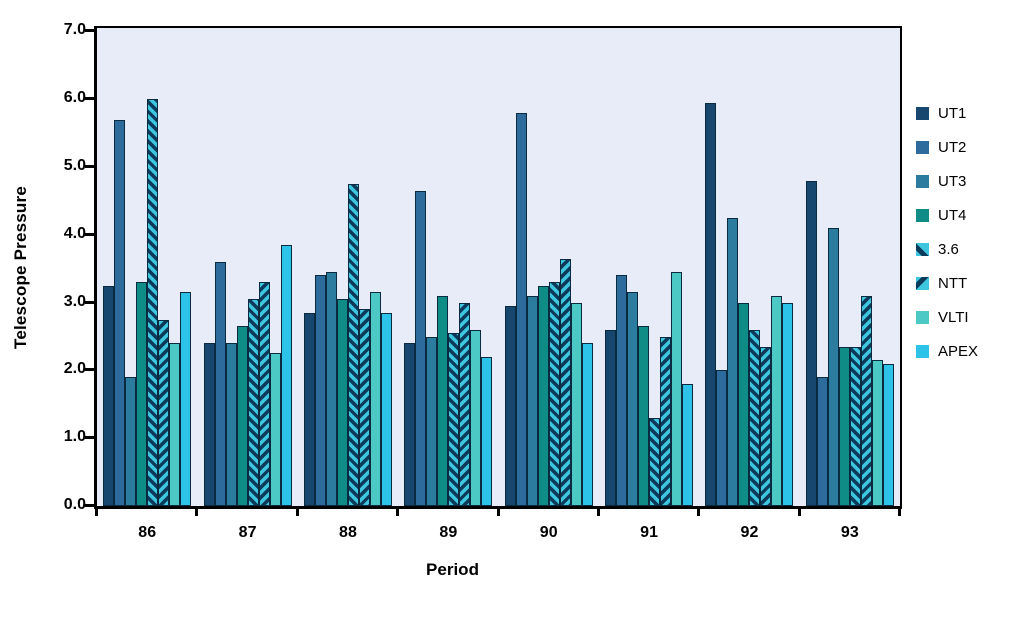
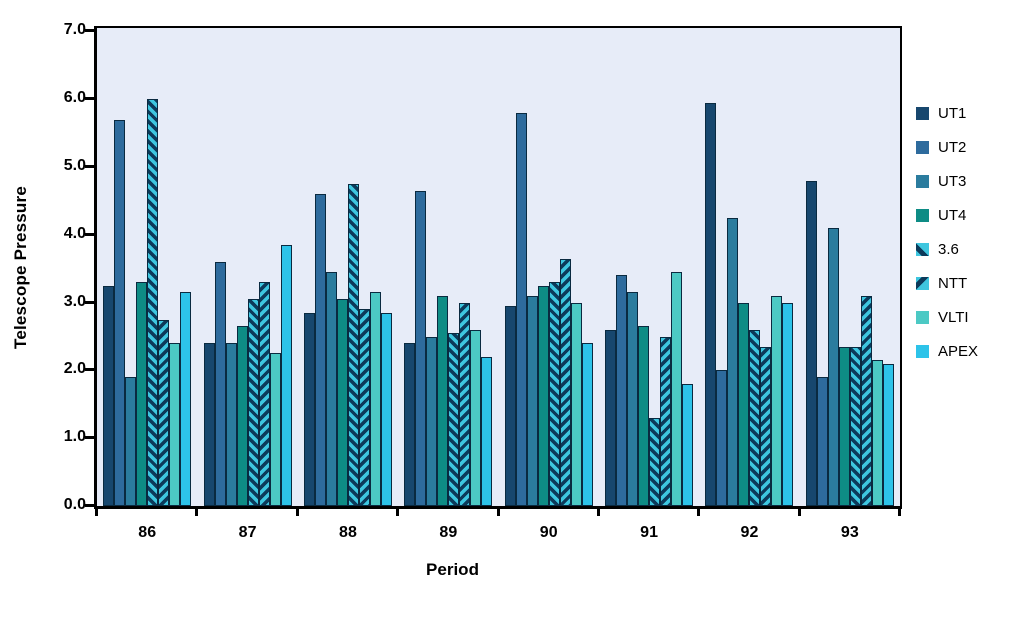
UT2/88: 3.4 -> 4.6
